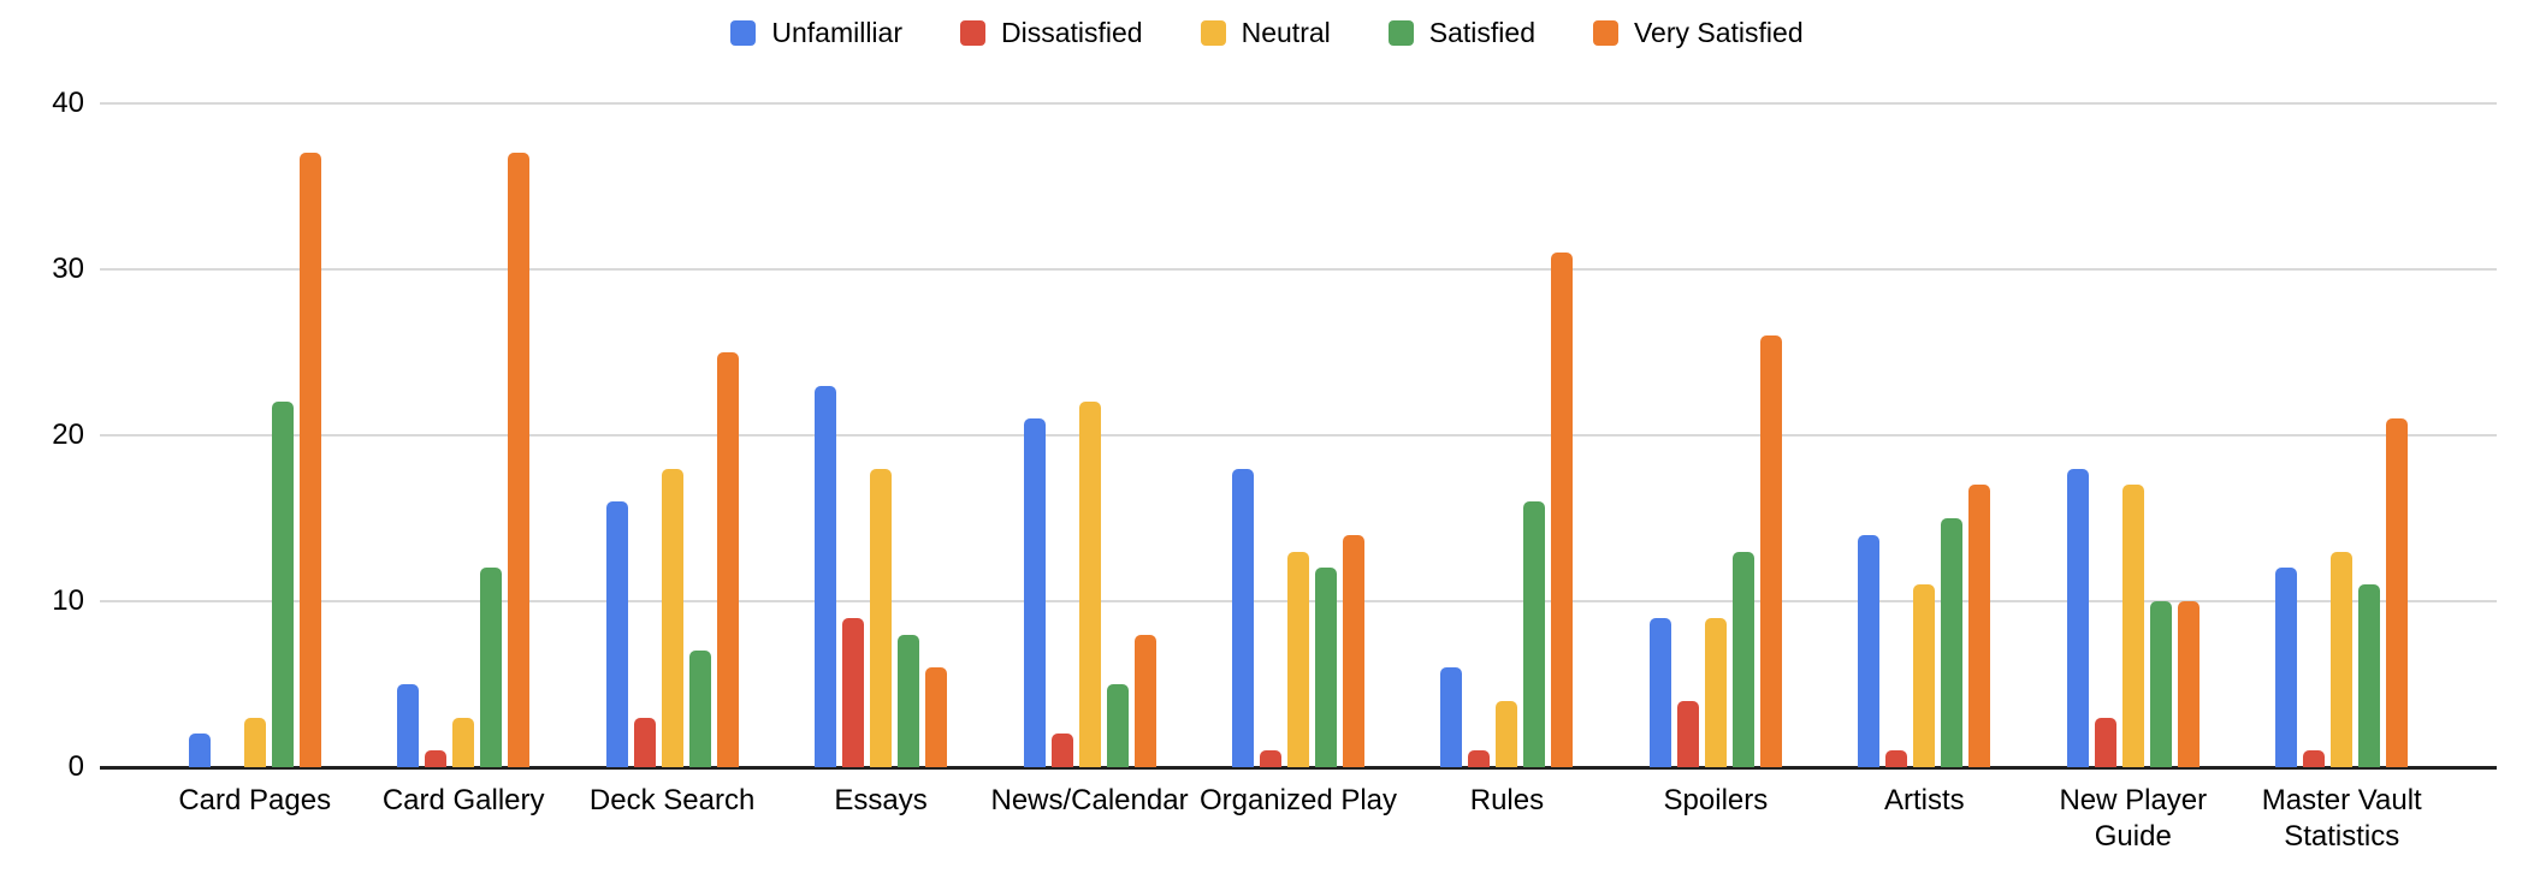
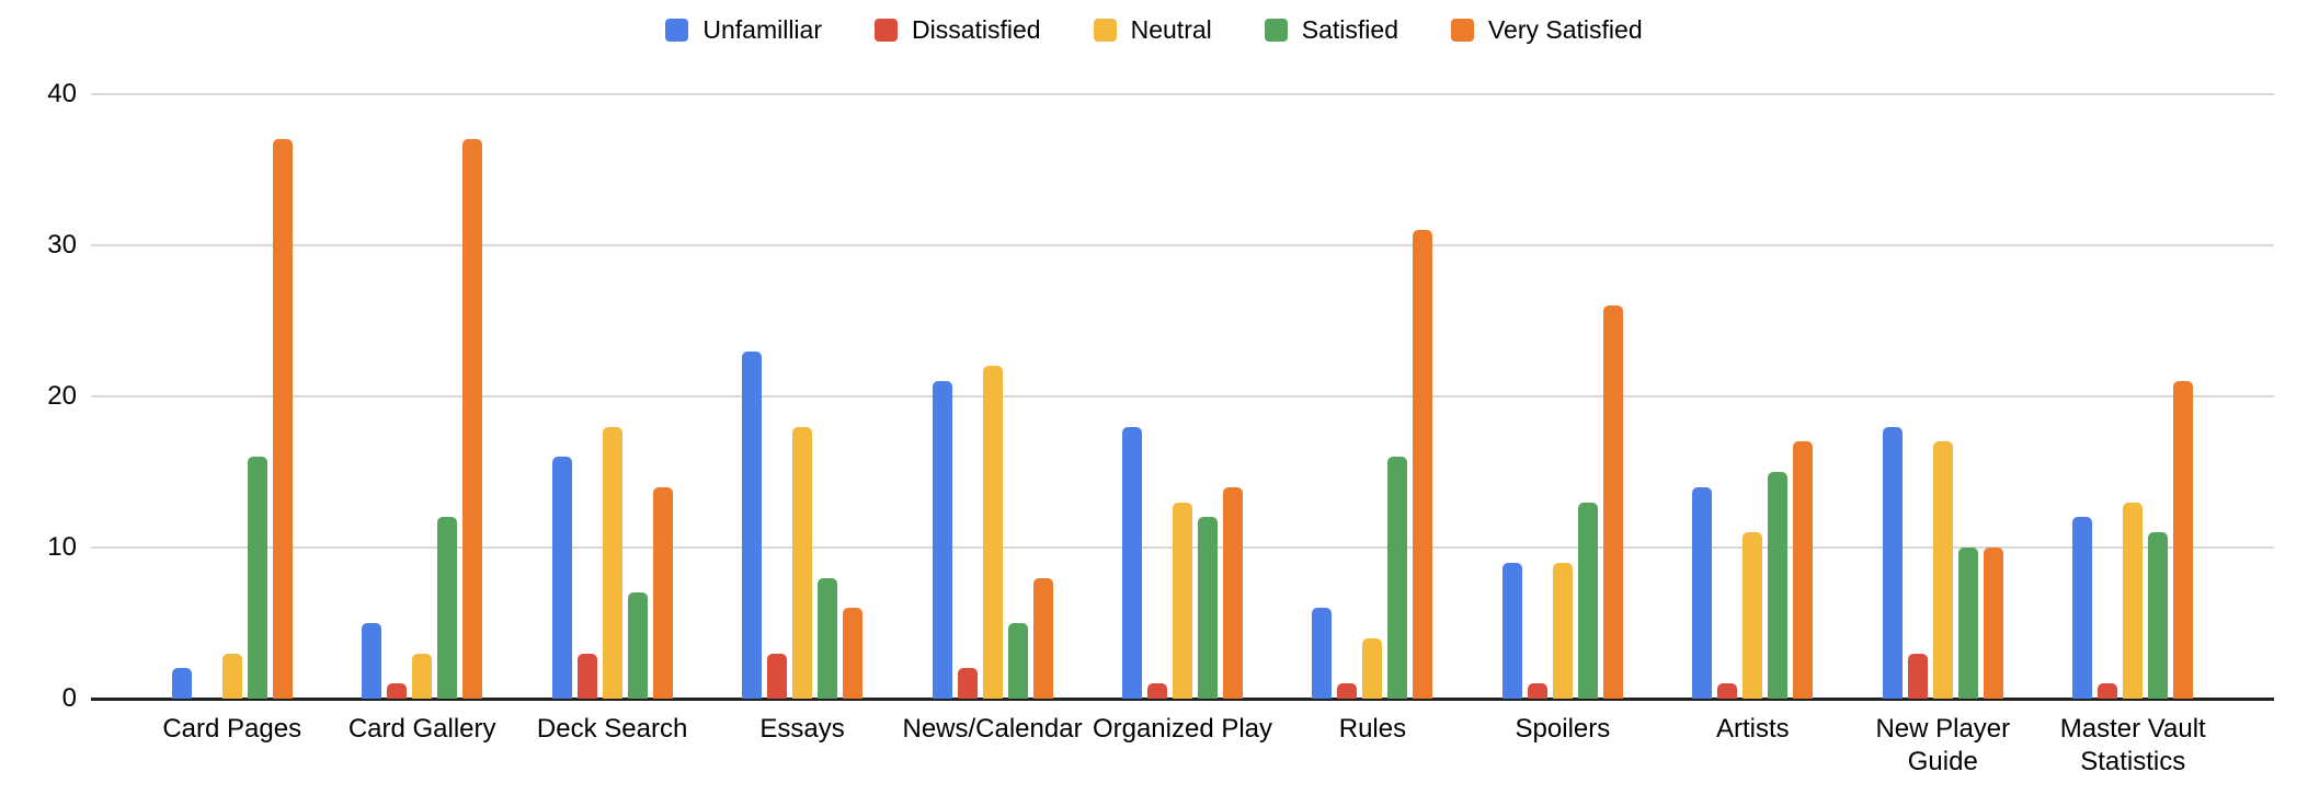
Satisfied/Card Pages: 22 -> 16
Very Satisfied/Deck Search: 25 -> 14
Dissatisfied/Essays: 9 -> 3
Dissatisfied/Spoilers: 4 -> 1
